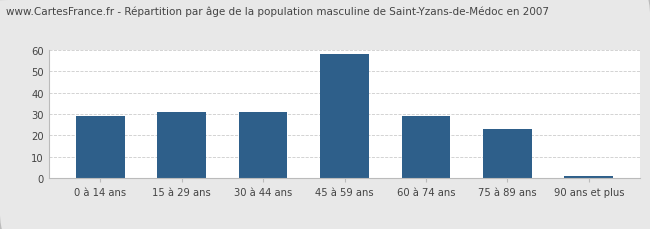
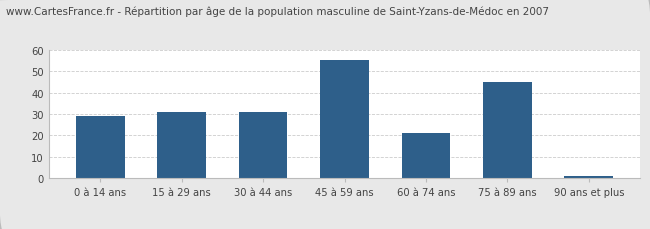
45 à 59 ans: 58 -> 55
60 à 74 ans: 29 -> 21
75 à 89 ans: 23 -> 45
